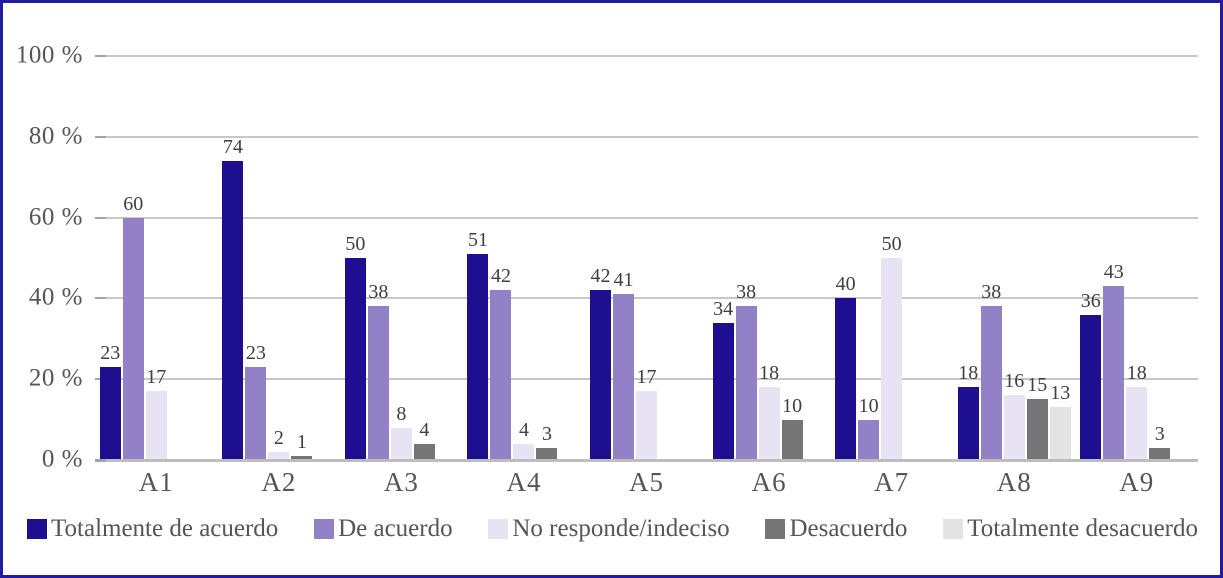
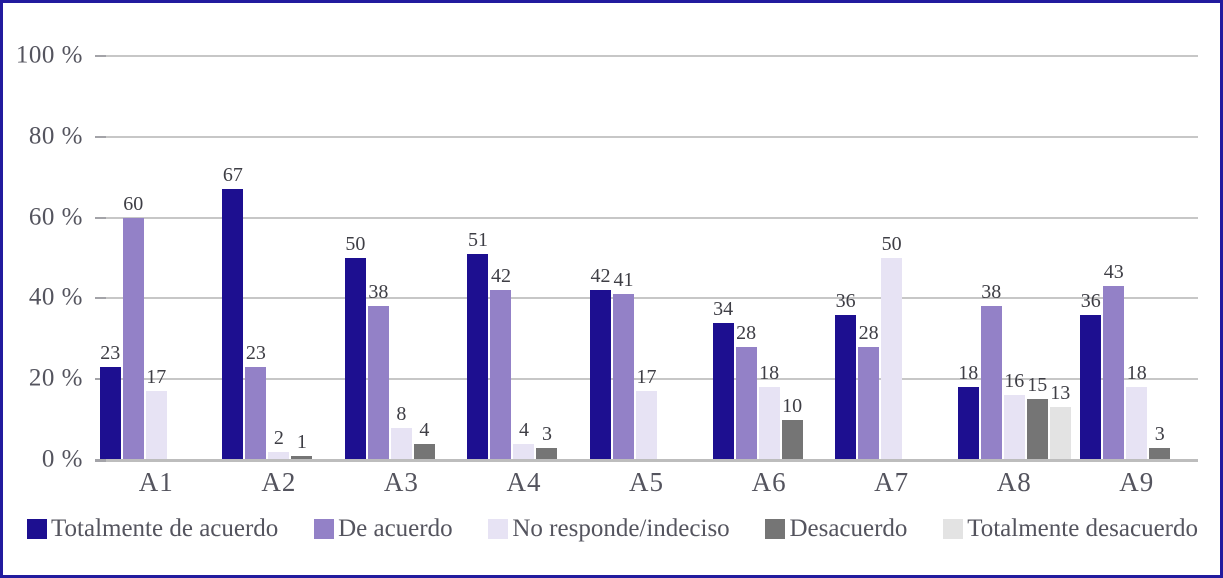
Totalmente de acuerdo/A2: 74 -> 67
De acuerdo/A6: 38 -> 28
Totalmente de acuerdo/A7: 40 -> 36
De acuerdo/A7: 10 -> 28
